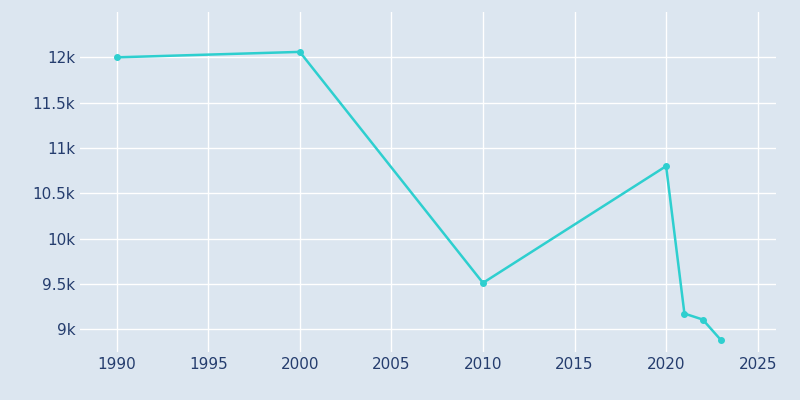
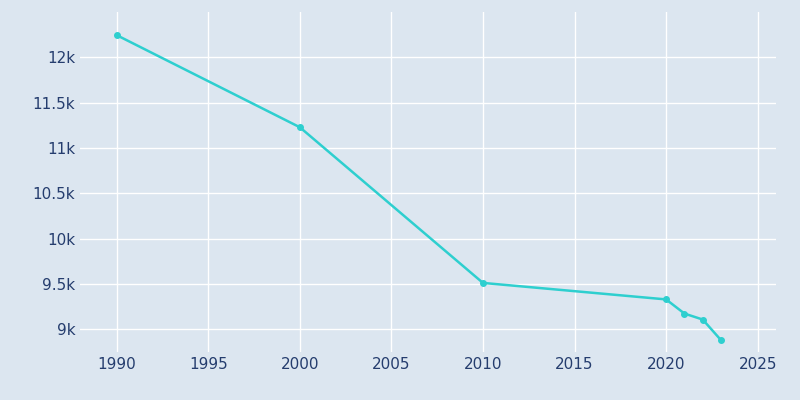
1990: 12.00k -> 12.24k
2000: 12.06k -> 11.23k
2020: 10.80k -> 9.33k
